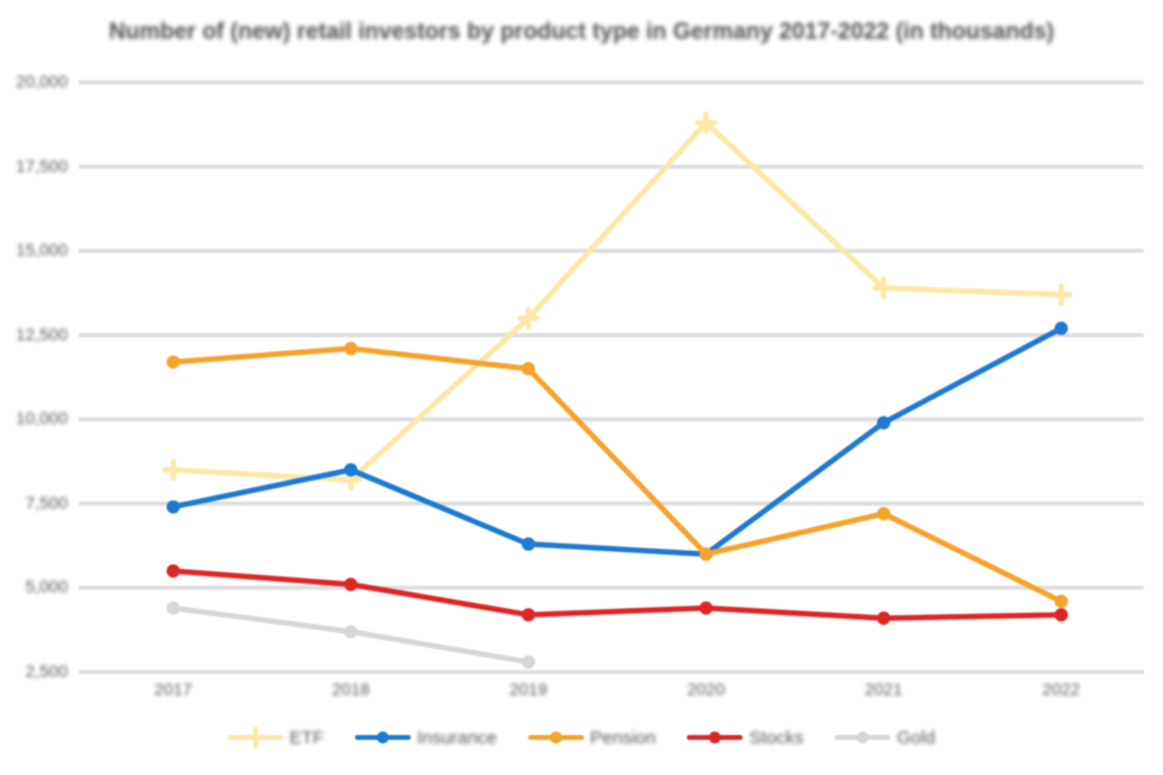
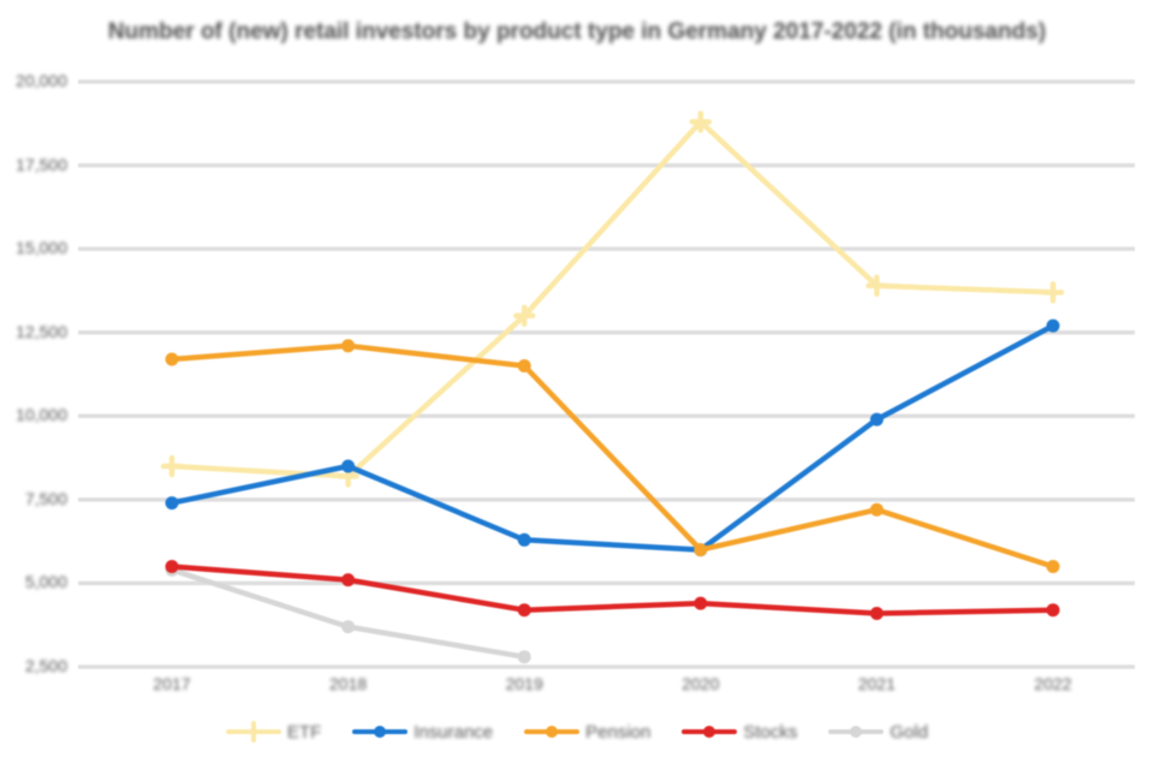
Gold/2017: 4400 -> 5400
Pension/2022: 4600 -> 5500
